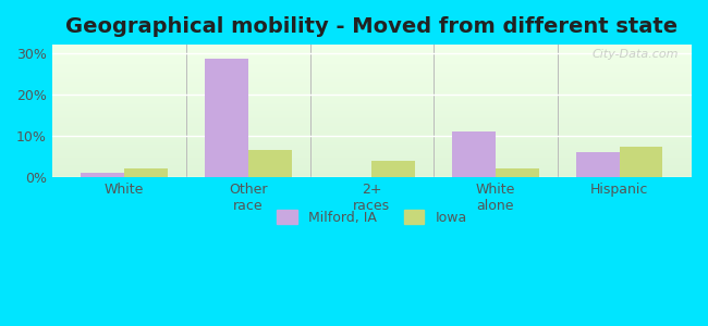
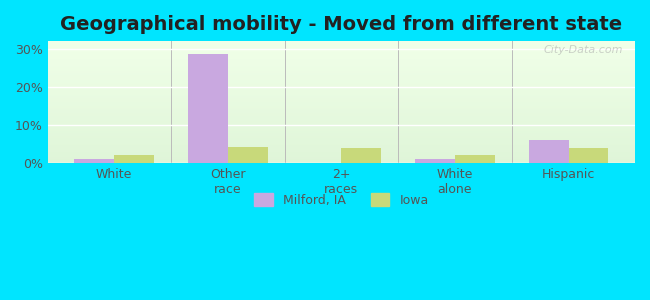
Iowa/Other race: 6.5% -> 4.2%
Milford, IA/White alone: 11.0% -> 1.0%
Iowa/Hispanic: 7.5% -> 3.9%
